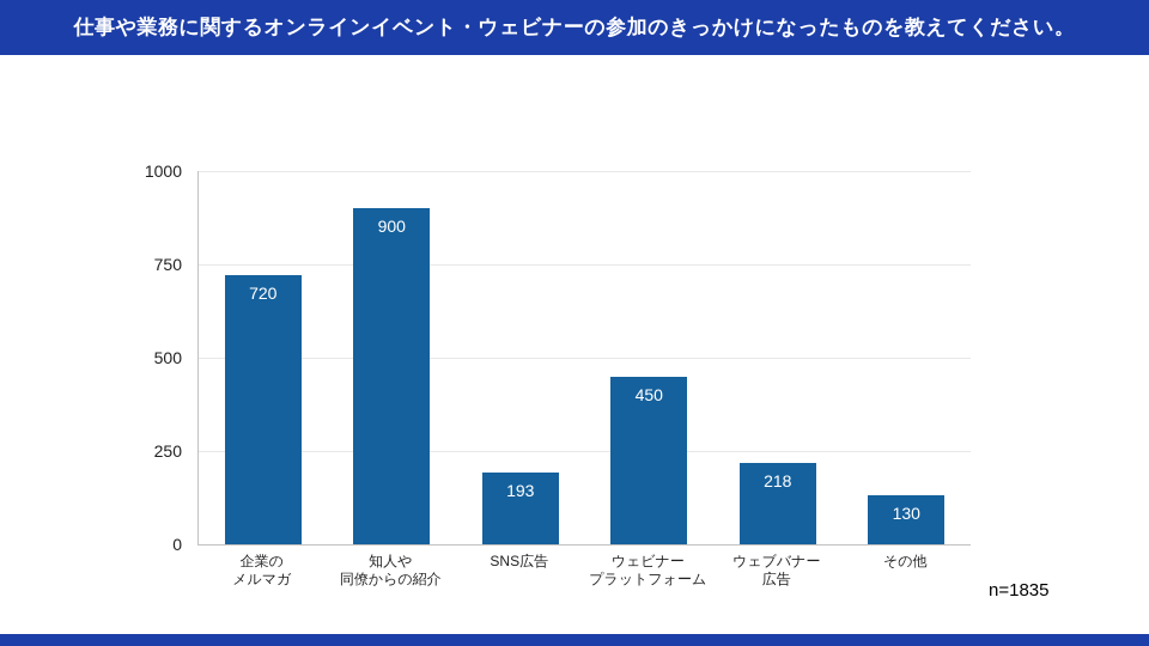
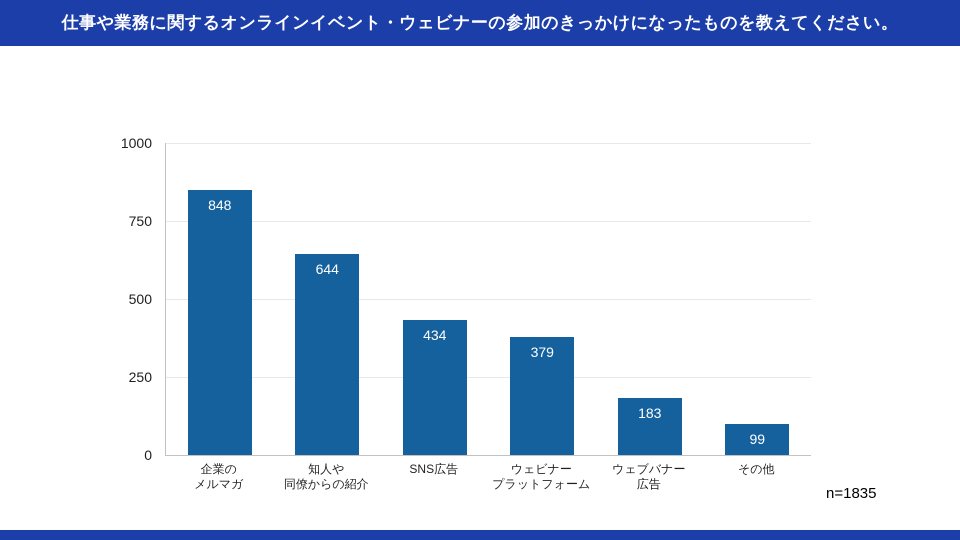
企業の メルマガ: 720 -> 848
知人や 同僚からの紹介: 900 -> 644
SNS広告: 193 -> 434
ウェビナー プラットフォーム: 450 -> 379
ウェブバナー 広告: 218 -> 183
その他: 130 -> 99
